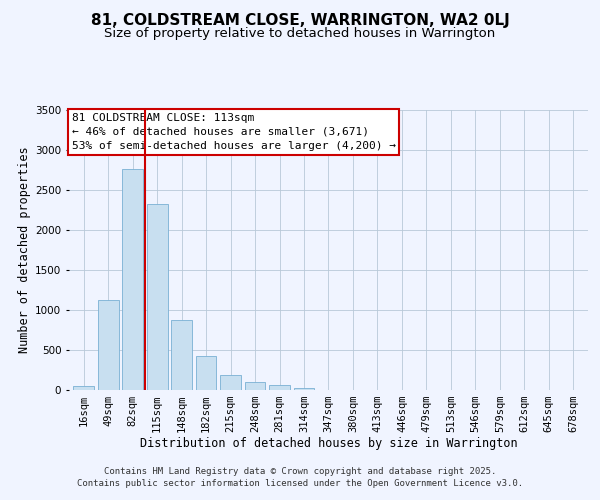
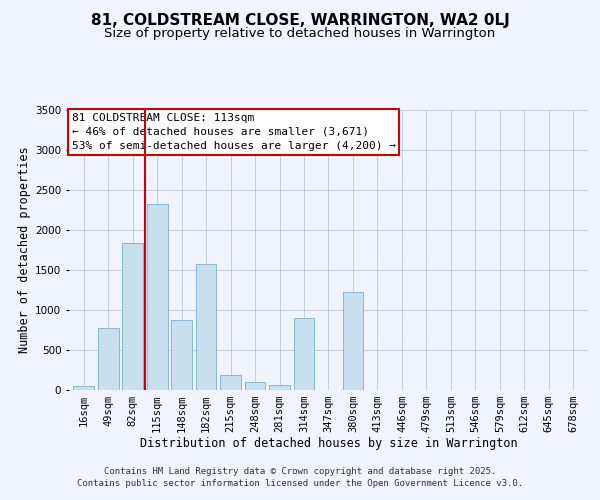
49sqm: 1120 -> 780
82sqm: 2760 -> 1840
182sqm: 430 -> 1580
314sqm: 30 -> 900
380sqm: 0 -> 1220
